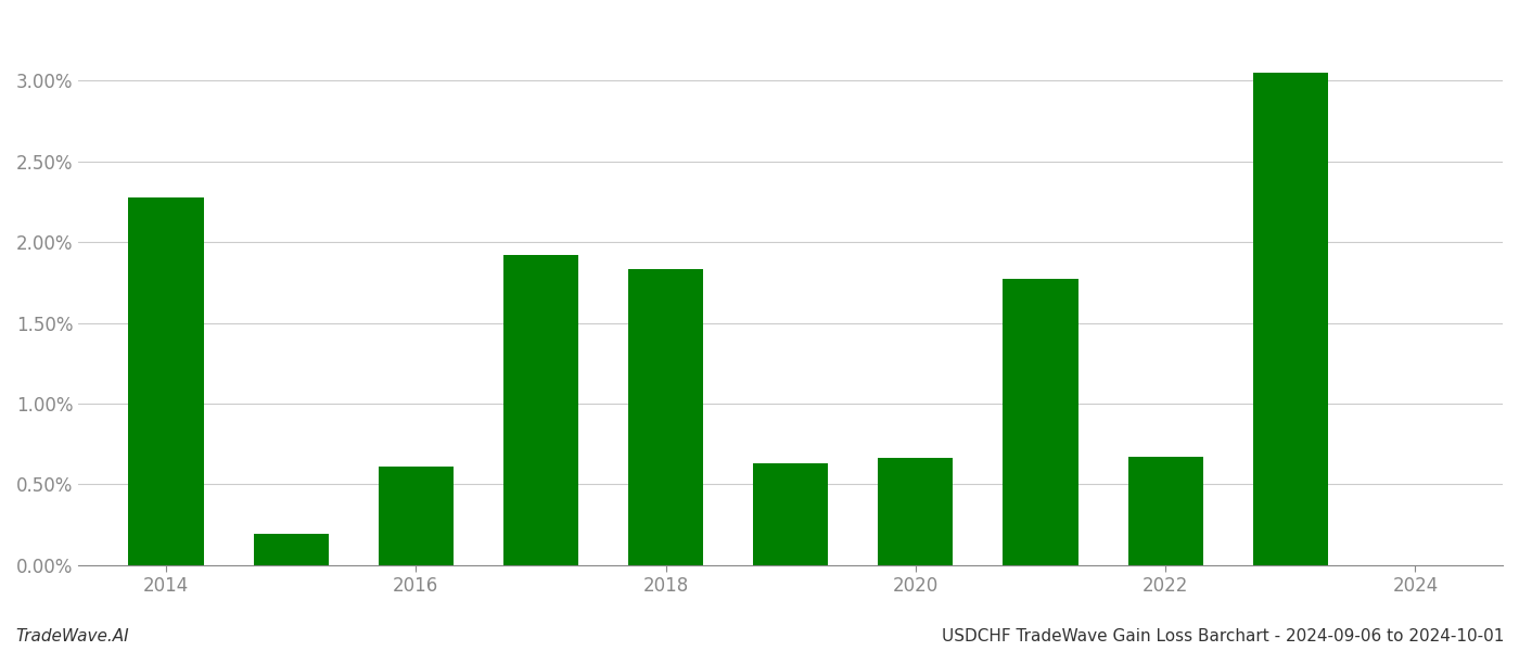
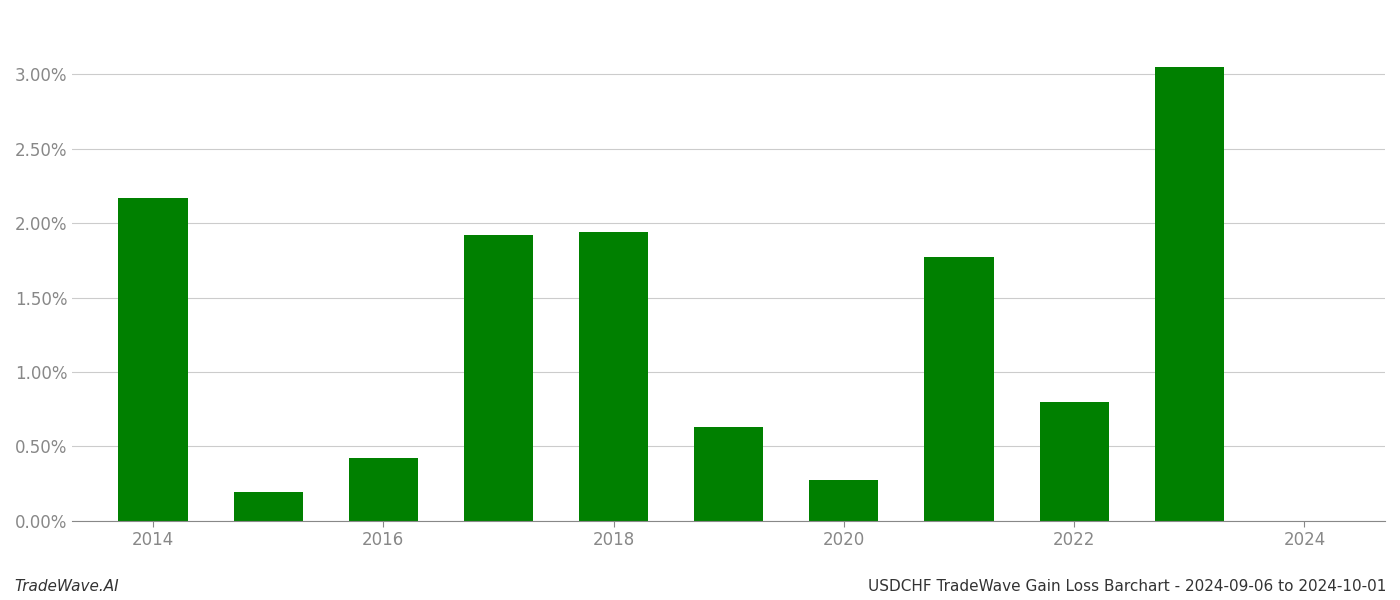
2014: 2.28% -> 2.17%
2016: 0.61% -> 0.42%
2018: 1.83% -> 1.94%
2020: 0.66% -> 0.27%
2022: 0.67% -> 0.80%
